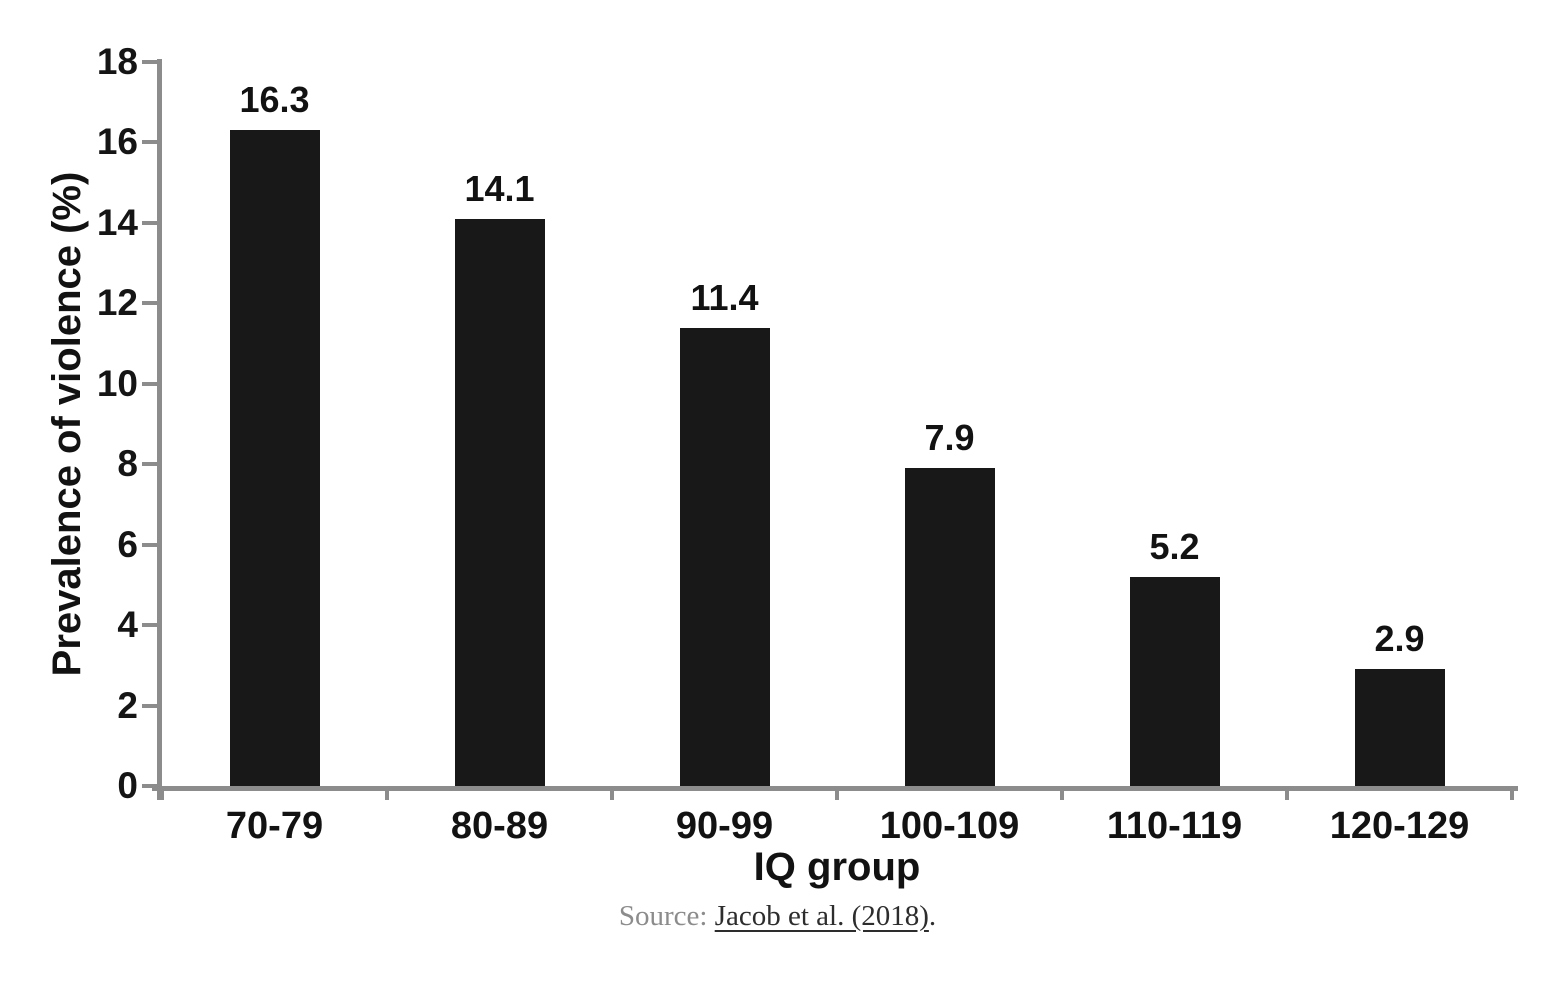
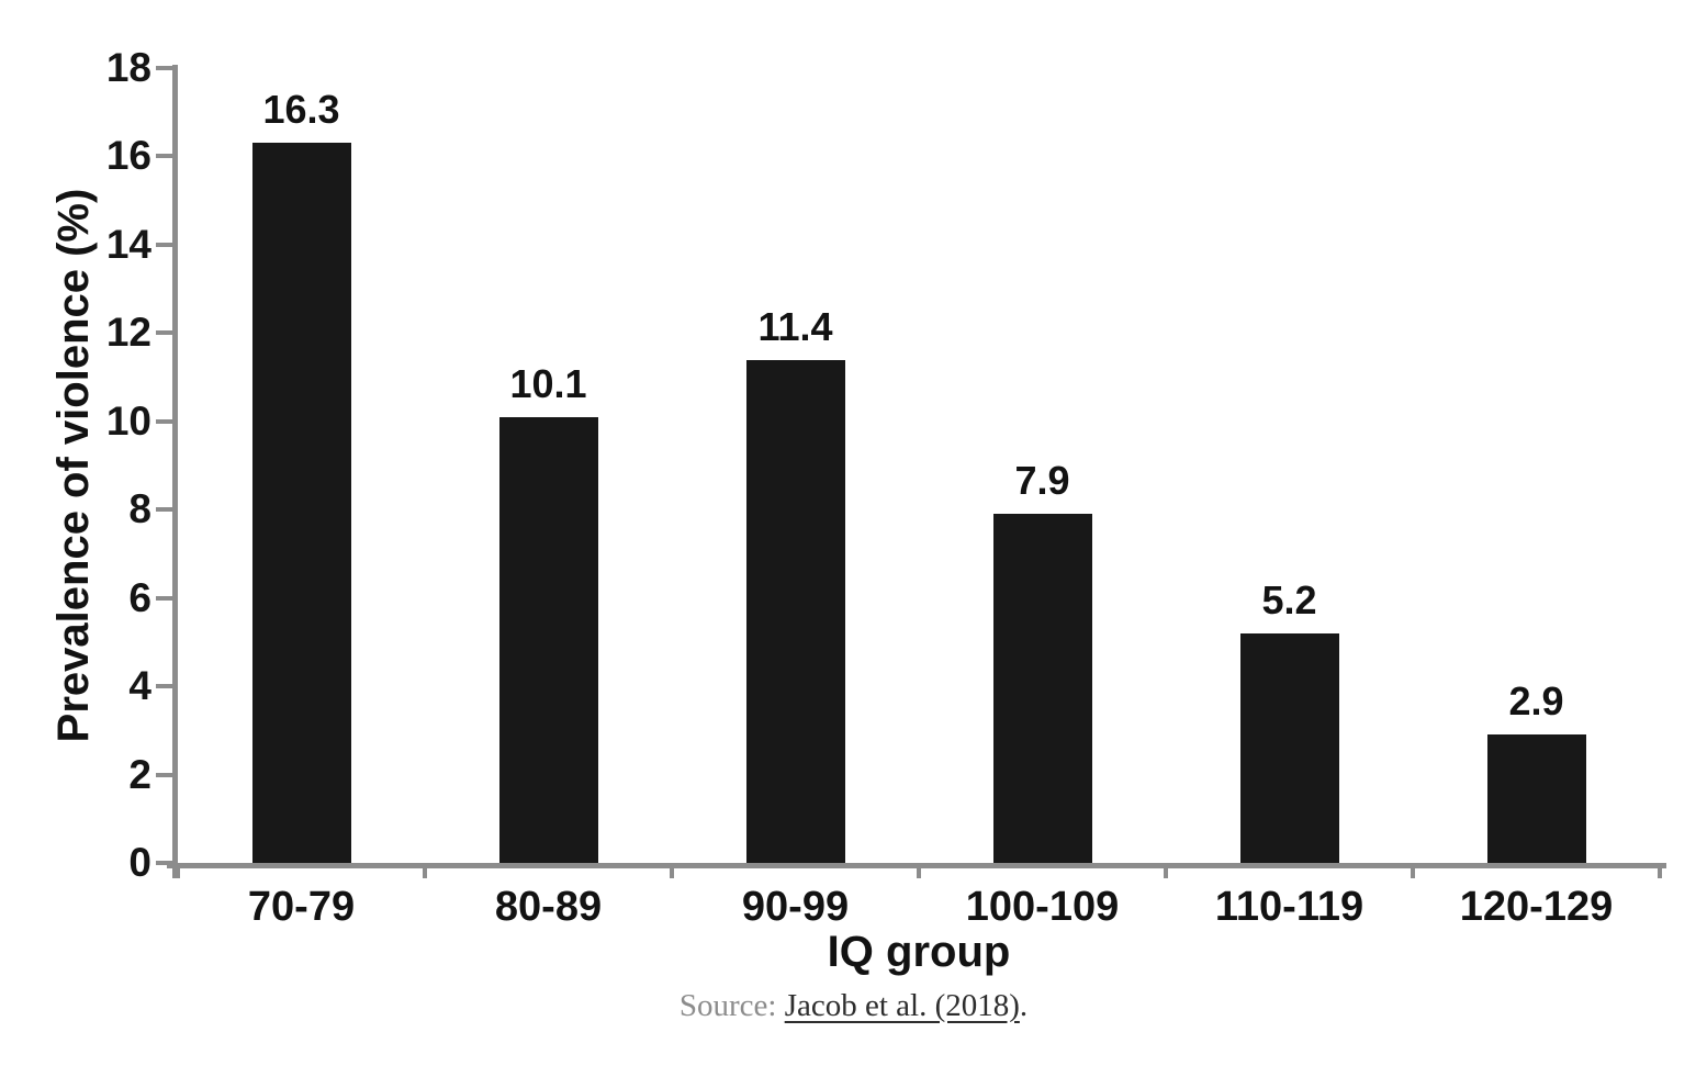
80-89: 14.1 -> 10.1
